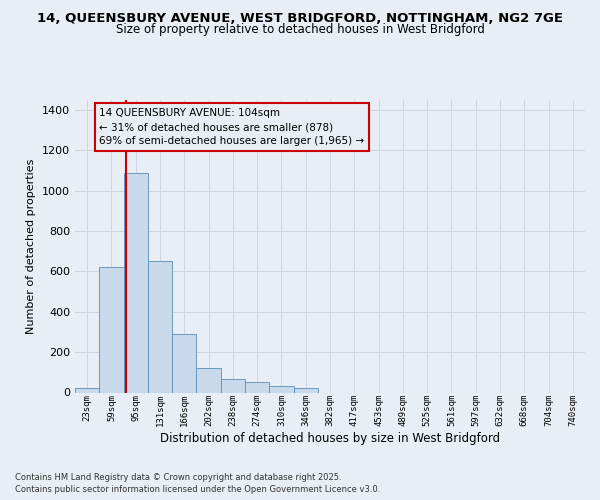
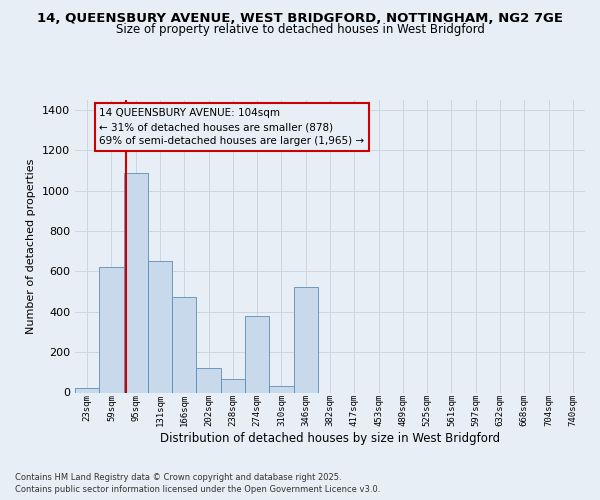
166sqm: 290 -> 475
274sqm: 50 -> 380
346sqm: 20 -> 525
